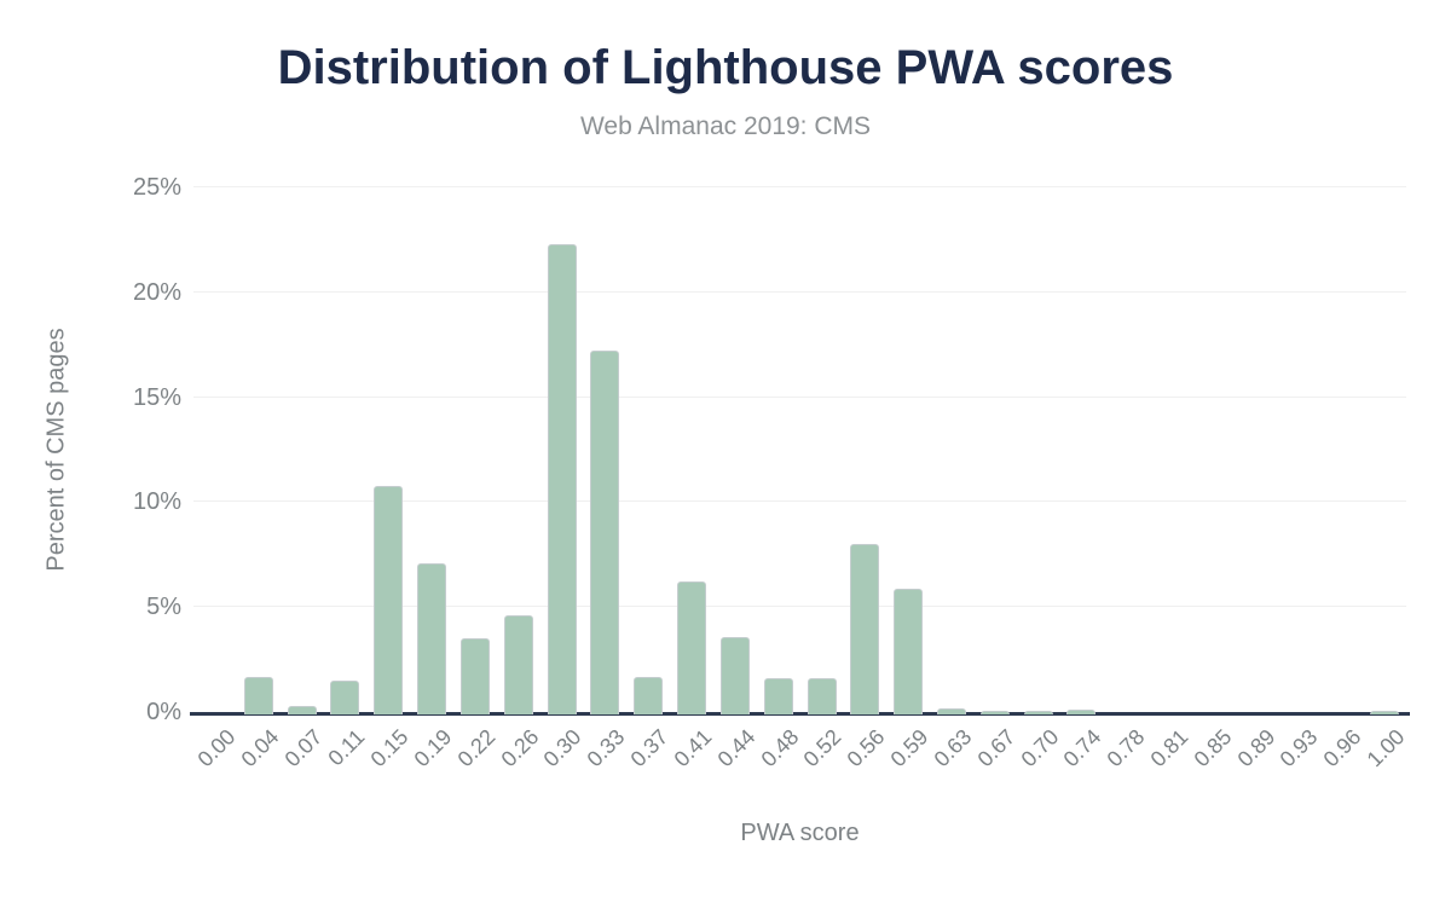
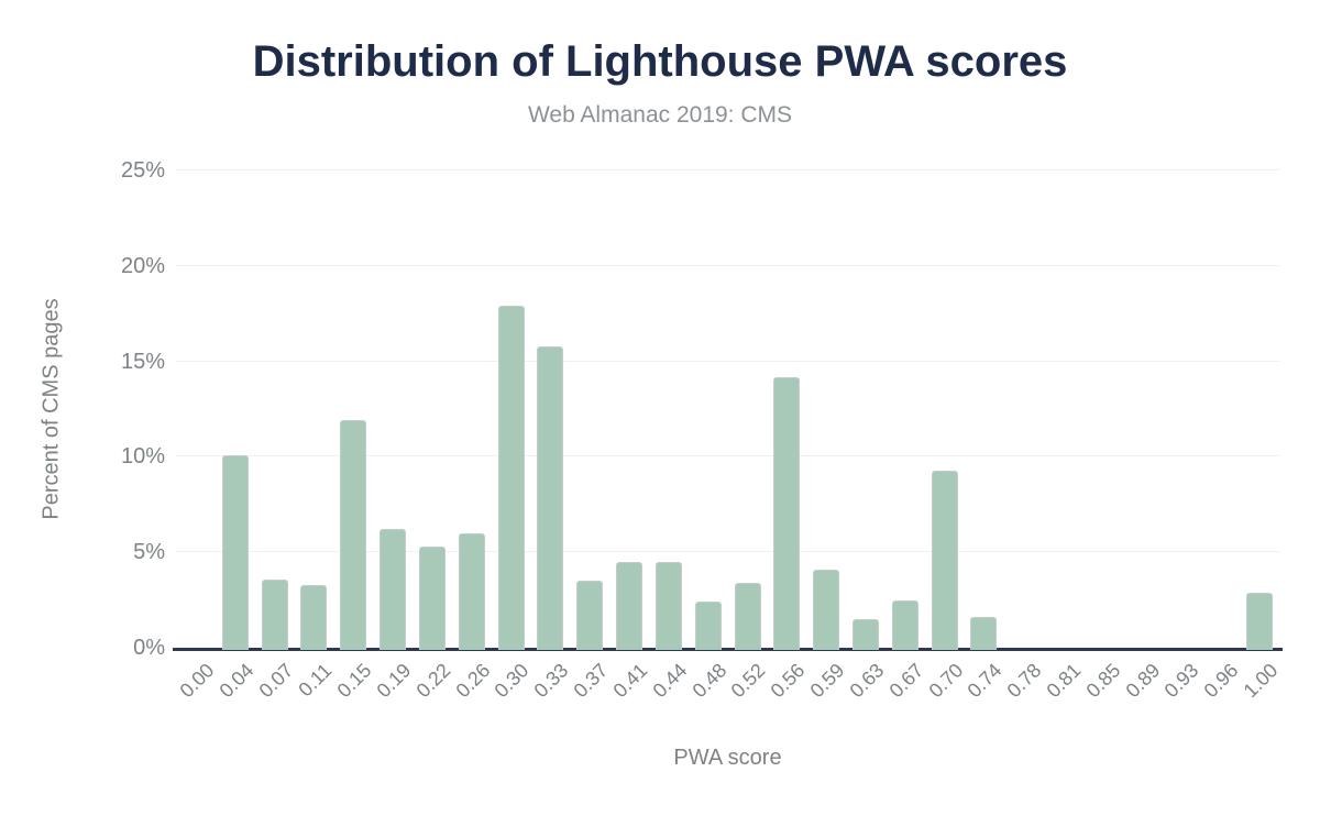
0.04: 1.7% -> 10.1%
0.07: 0.3% -> 3.6%
0.11: 1.5% -> 3.3%
0.15: 10.8% -> 11.9%
0.19: 7.1% -> 6.2%
0.22: 3.5% -> 5.3%
0.26: 4.6% -> 6.0%
0.30: 22.3% -> 17.9%
0.33: 17.2% -> 15.8%
0.37: 1.7% -> 3.5%
0.41: 6.2% -> 4.5%
0.44: 3.6% -> 4.5%
0.48: 1.6% -> 2.4%
0.52: 1.6% -> 3.4%
0.56: 8.0% -> 14.2%
0.59: 5.9% -> 4.1%
0.63: 0.2% -> 1.5%
0.67: 0.1% -> 2.5%
0.70: 0.1% -> 9.3%
0.74: 0.1% -> 1.6%
1.00: 0.1% -> 2.9%
